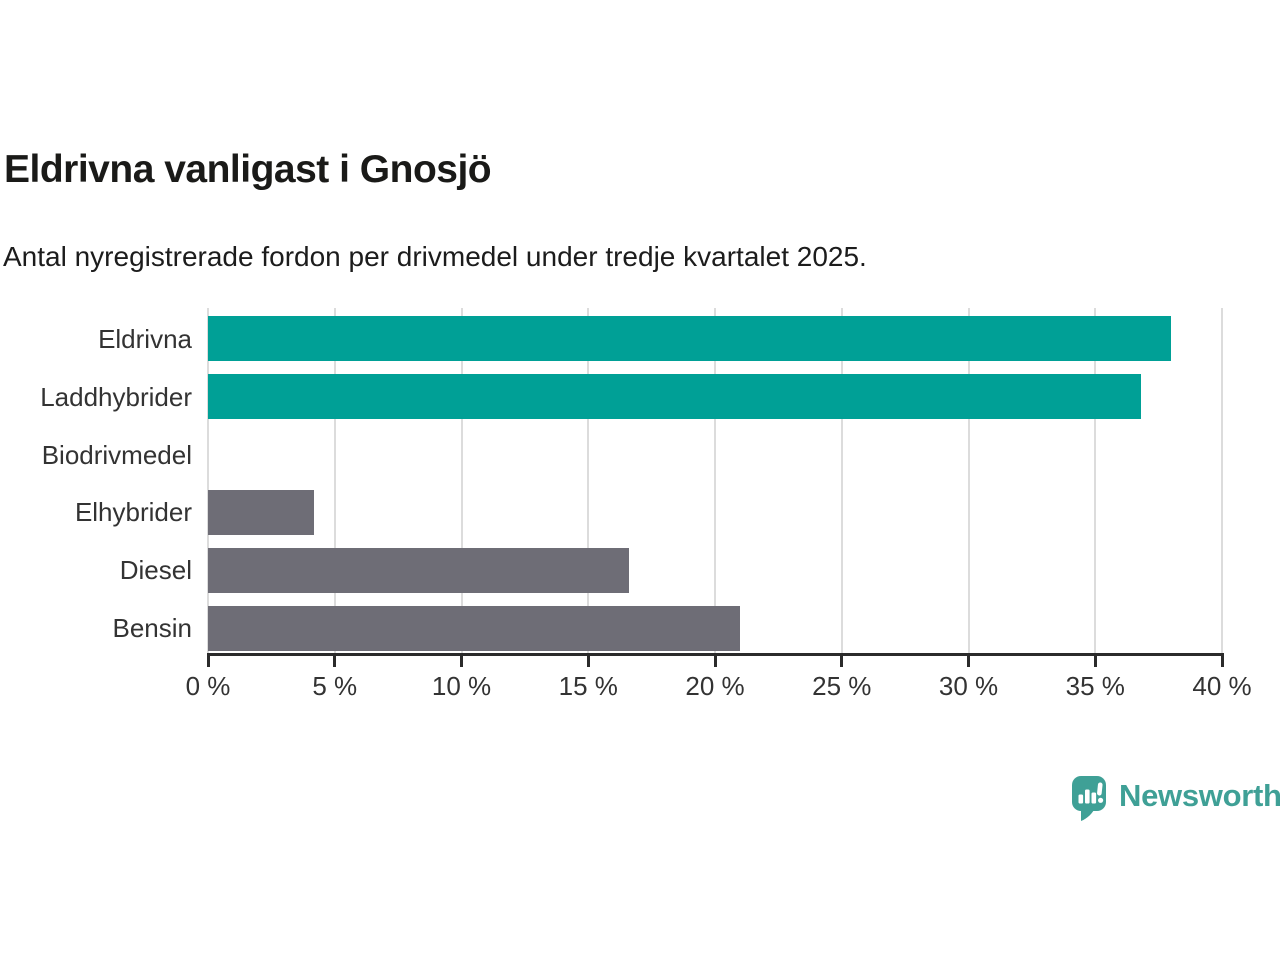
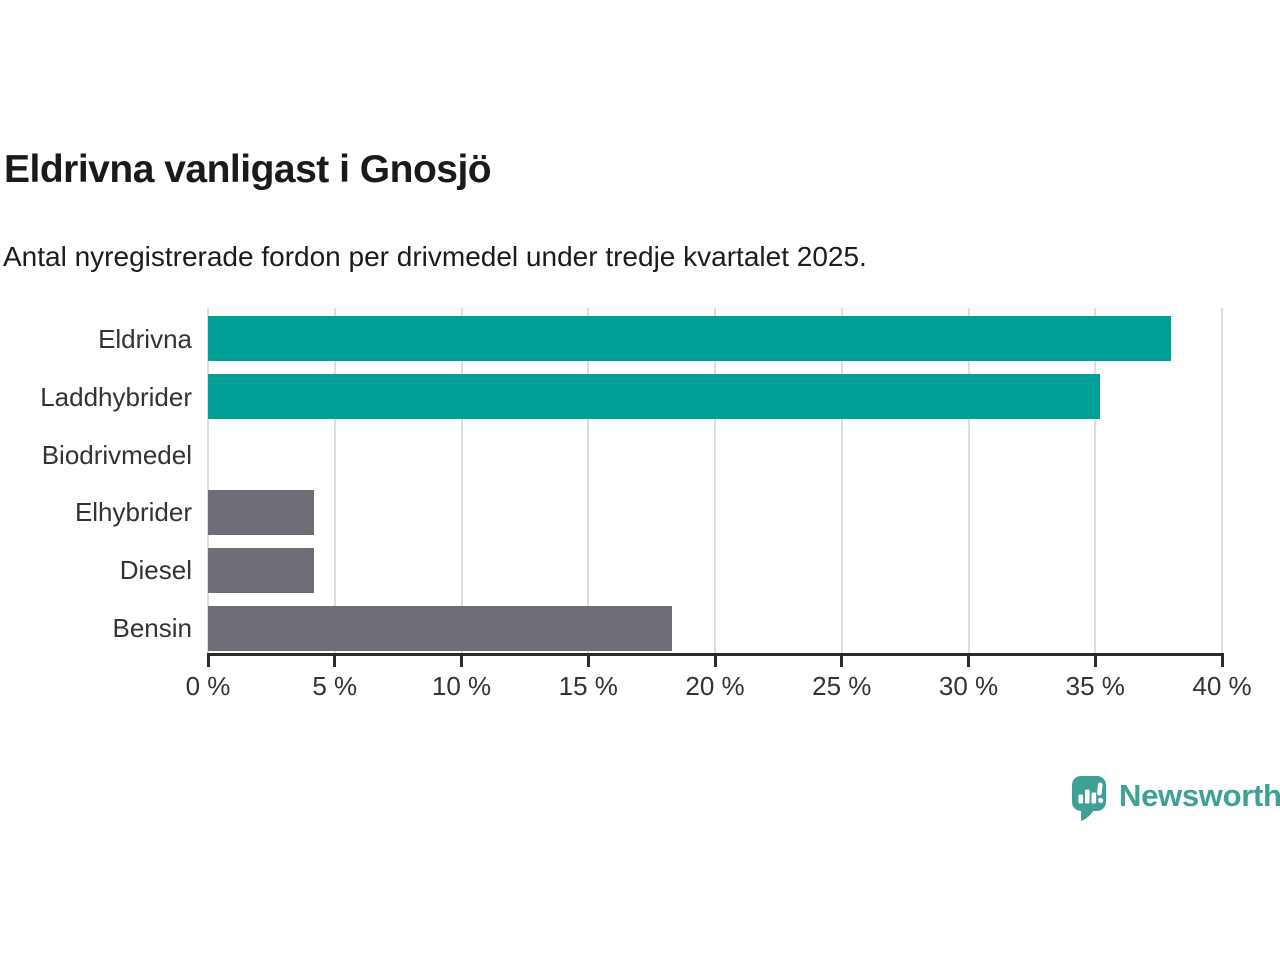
Laddhybrider: 36.8% -> 35.2%
Diesel: 16.6% -> 4.2%
Bensin: 21.0% -> 18.3%
